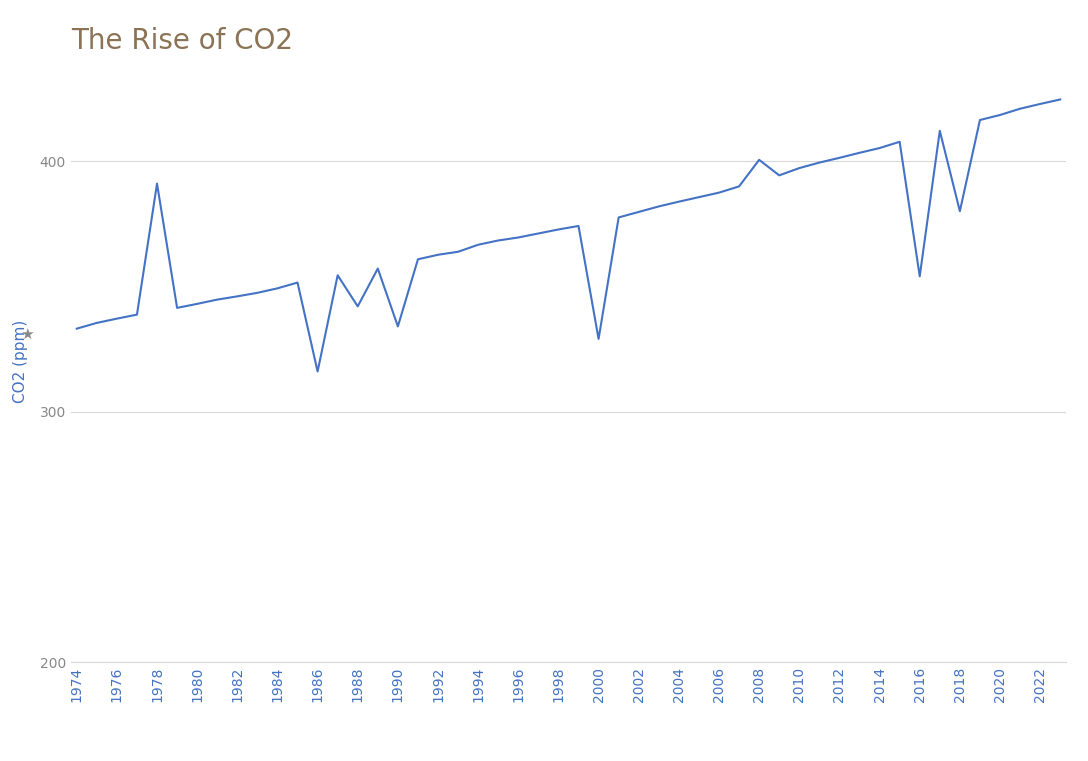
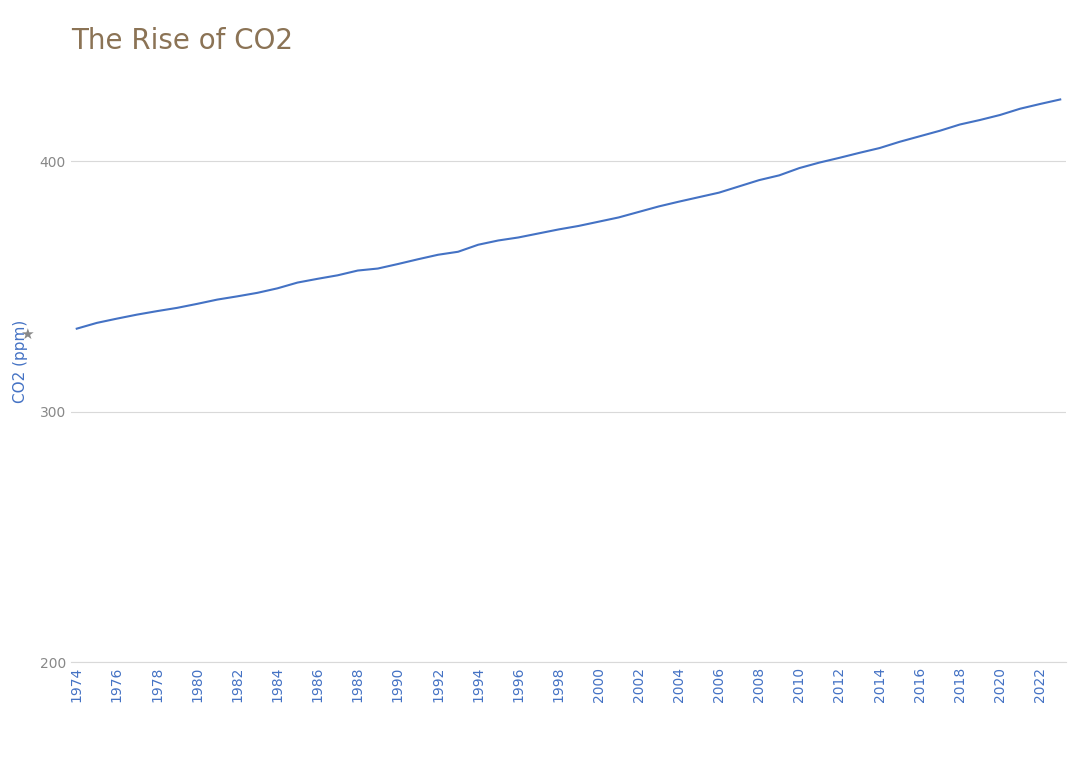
1978: 391.0 -> 340.1
1986: 316.0 -> 353.0
1988: 342.0 -> 356.3
1990: 334.0 -> 358.9
2000: 329.0 -> 375.8
2008: 400.5 -> 392.4
2016: 354.0 -> 409.9
2018: 380.0 -> 414.6
